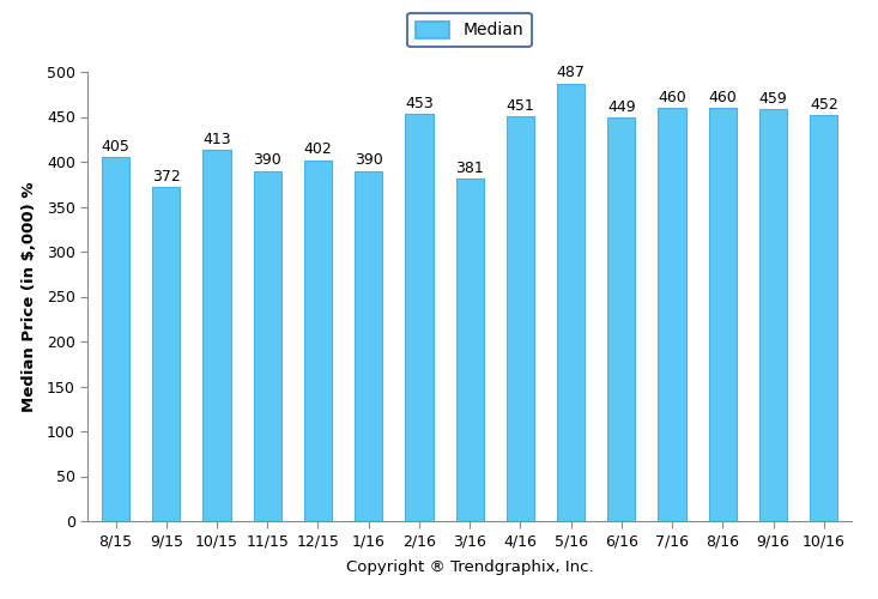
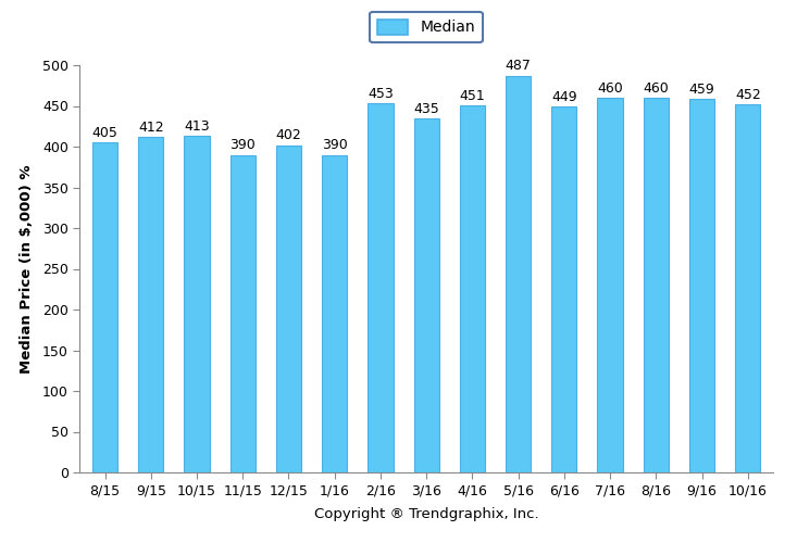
9/15: 372 -> 412
3/16: 381 -> 435
